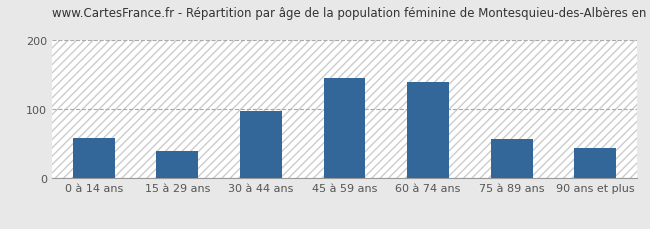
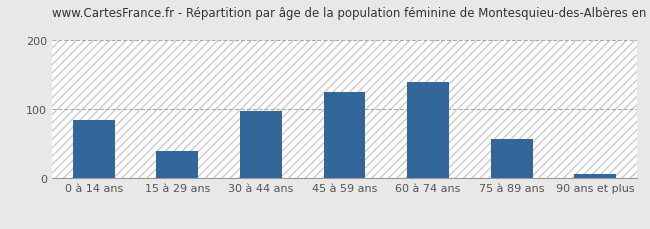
0 à 14 ans: 58 -> 85
45 à 59 ans: 146 -> 125
90 ans et plus: 44 -> 7
